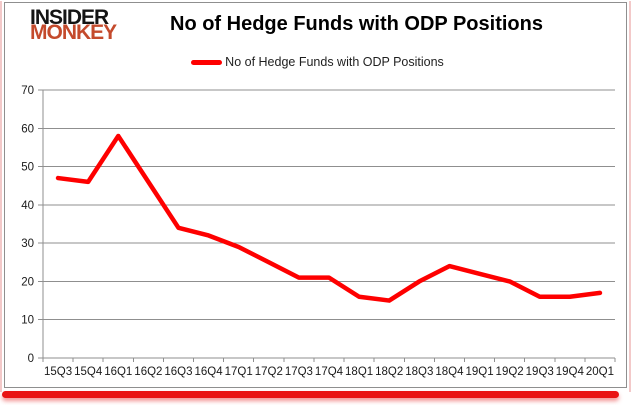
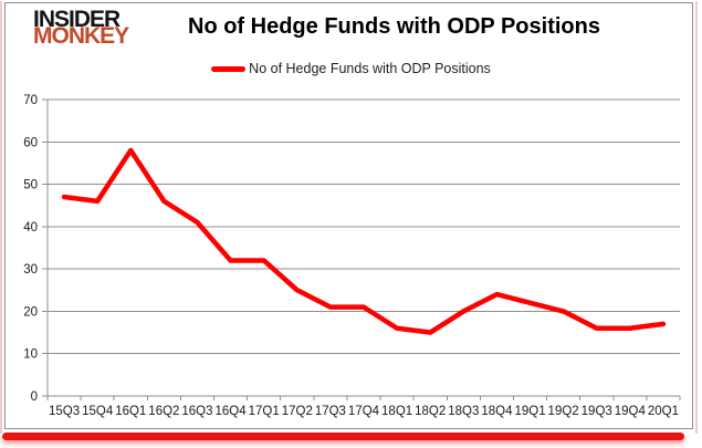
16Q3: 34 -> 41
17Q1: 29 -> 32
